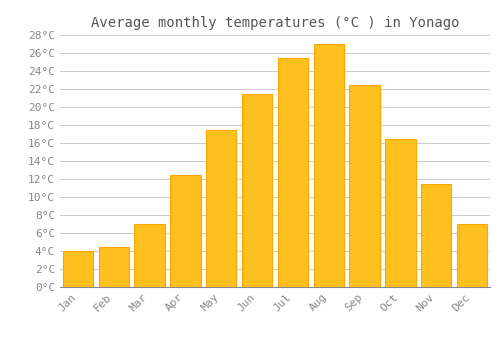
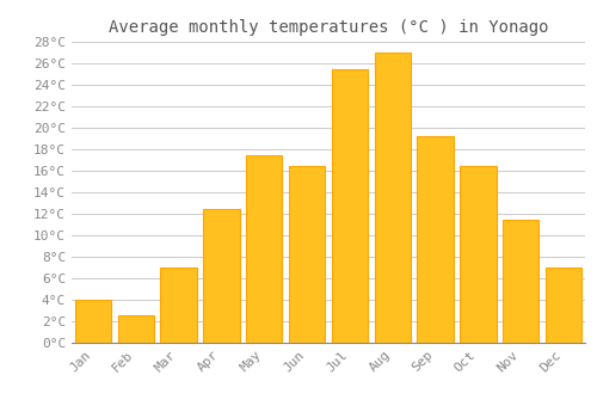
Feb: 4.5°C -> 2.6°C
Jun: 21.5°C -> 16.4°C
Sep: 22.5°C -> 19.2°C
